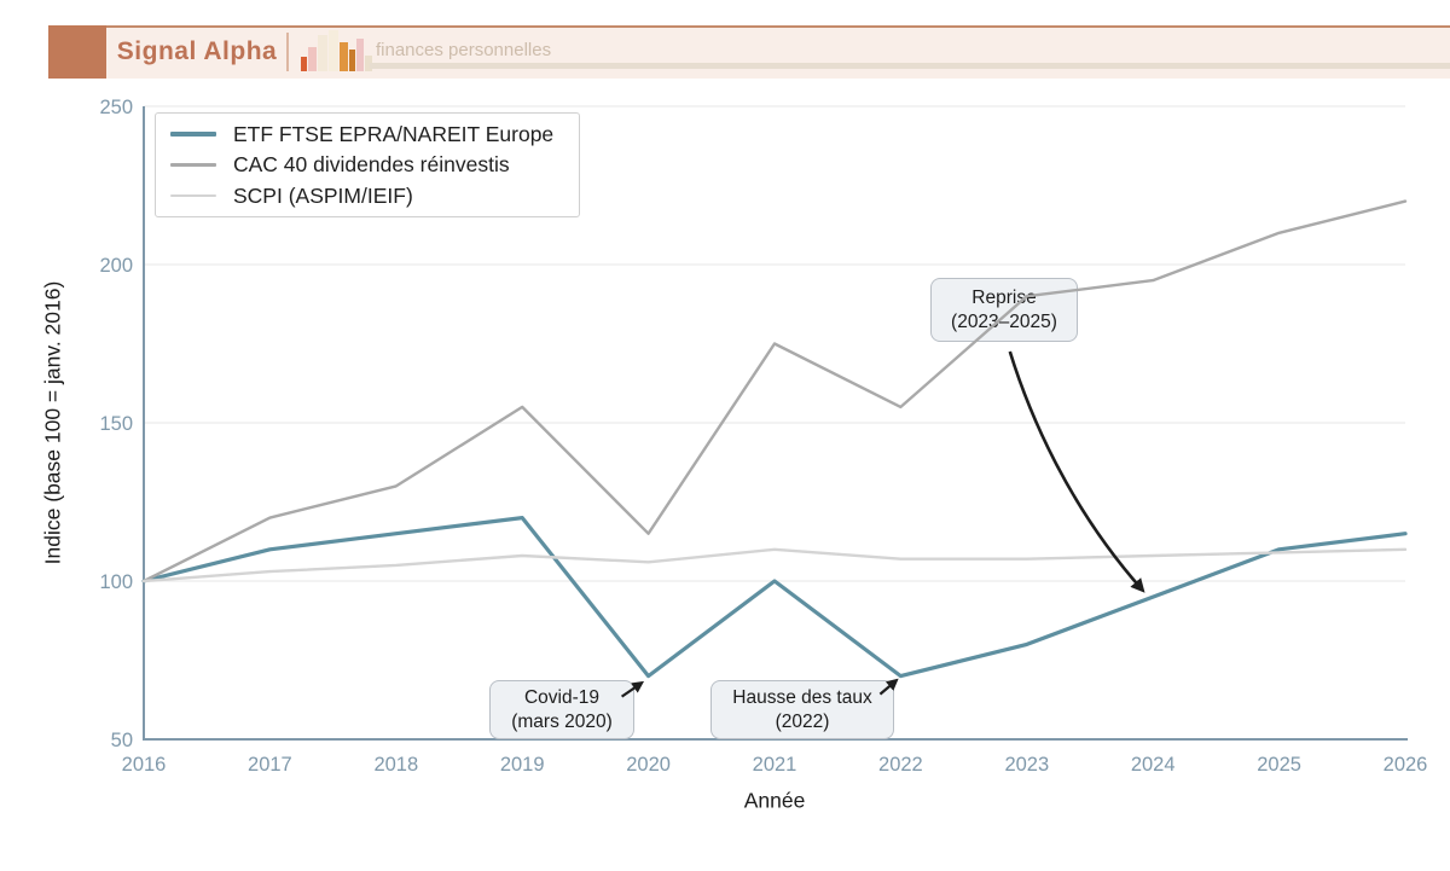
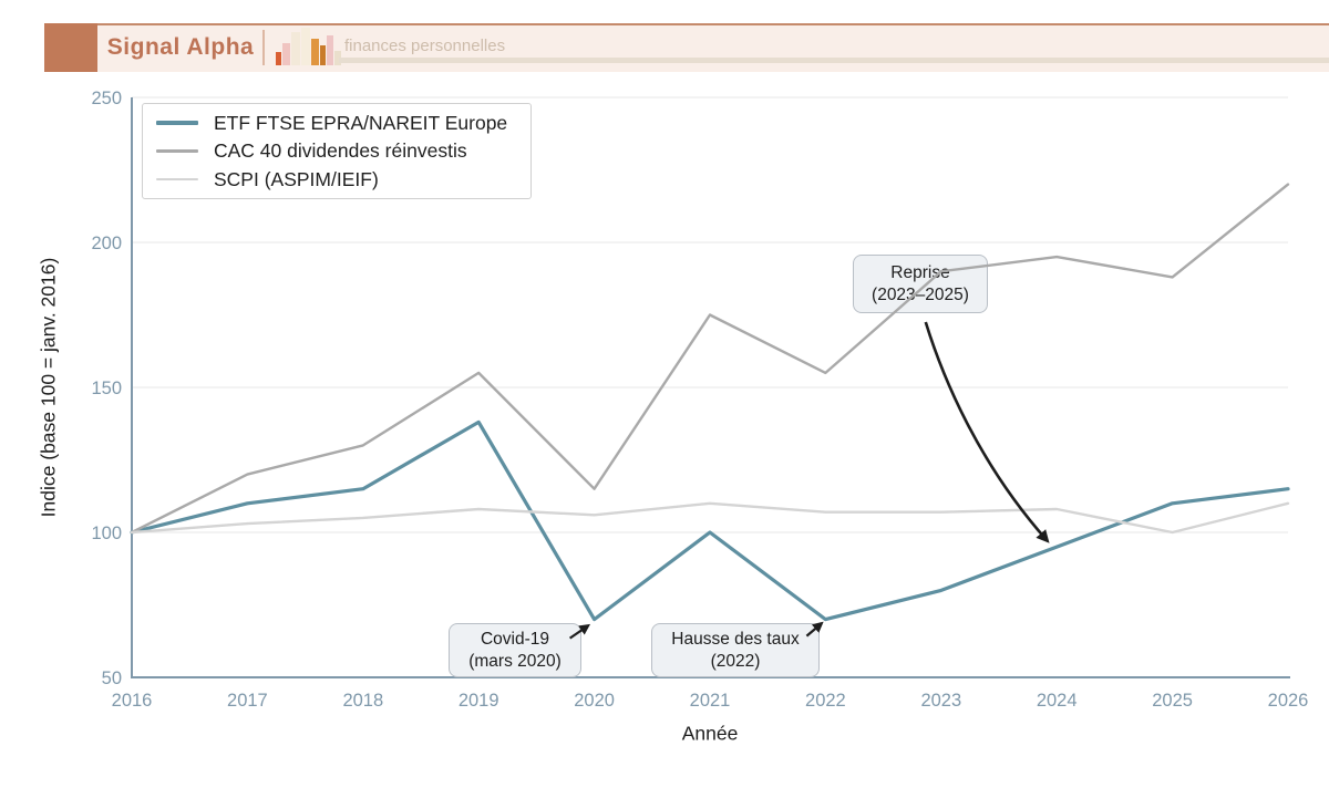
ETF FTSE EPRA/NAREIT Europe/2019: 120 -> 138
CAC 40 dividendes réinvestis/2025: 210 -> 188
SCPI (ASPIM/IEIF)/2025: 109 -> 100
